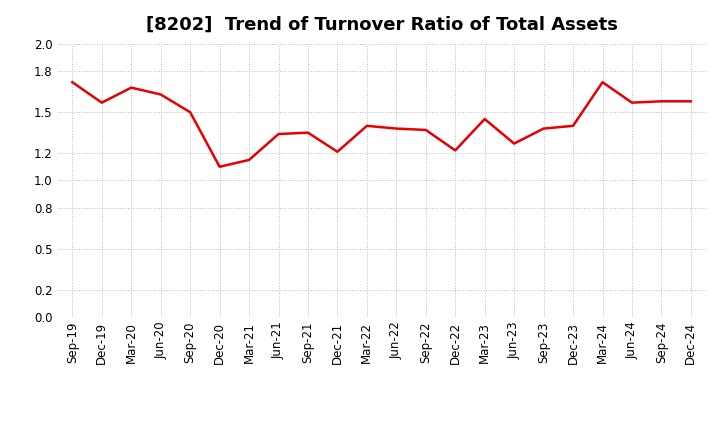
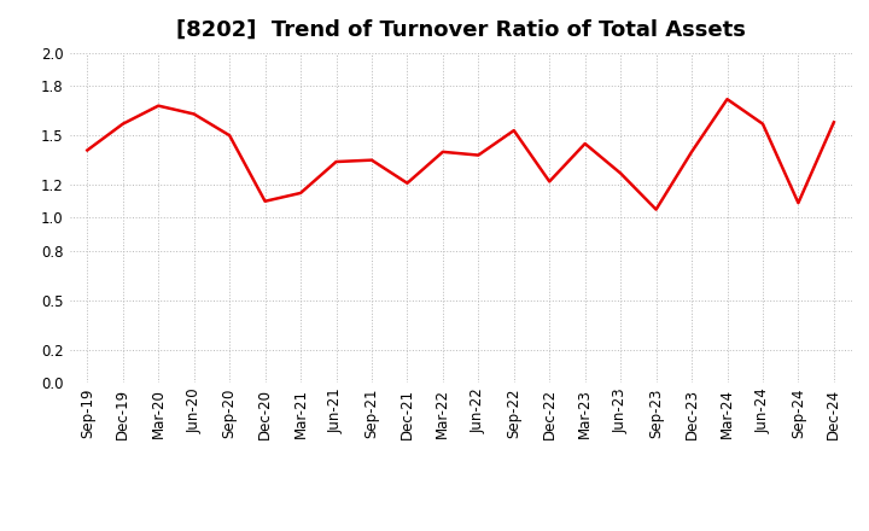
Sep-19: 1.72 -> 1.41
Sep-22: 1.37 -> 1.53
Sep-23: 1.38 -> 1.05
Sep-24: 1.58 -> 1.09
